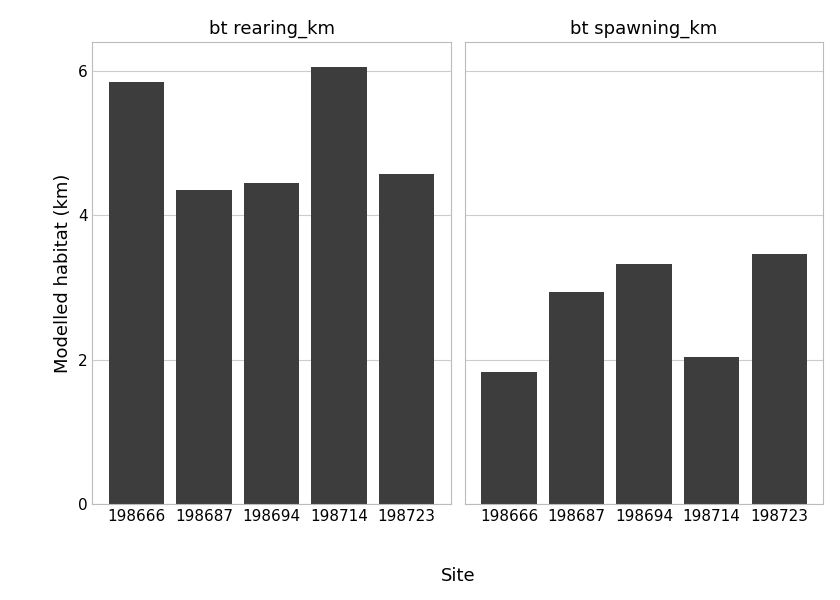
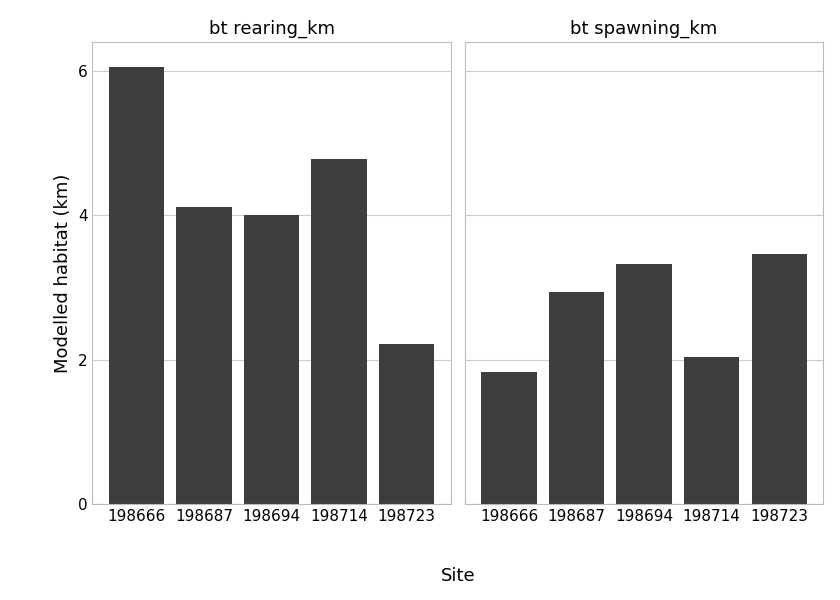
bt rearing_km/198666: 5.85 -> 6.06
bt rearing_km/198687: 4.35 -> 4.12
bt rearing_km/198694: 4.45 -> 4.00
bt rearing_km/198714: 6.05 -> 4.78
bt rearing_km/198723: 4.57 -> 2.22
